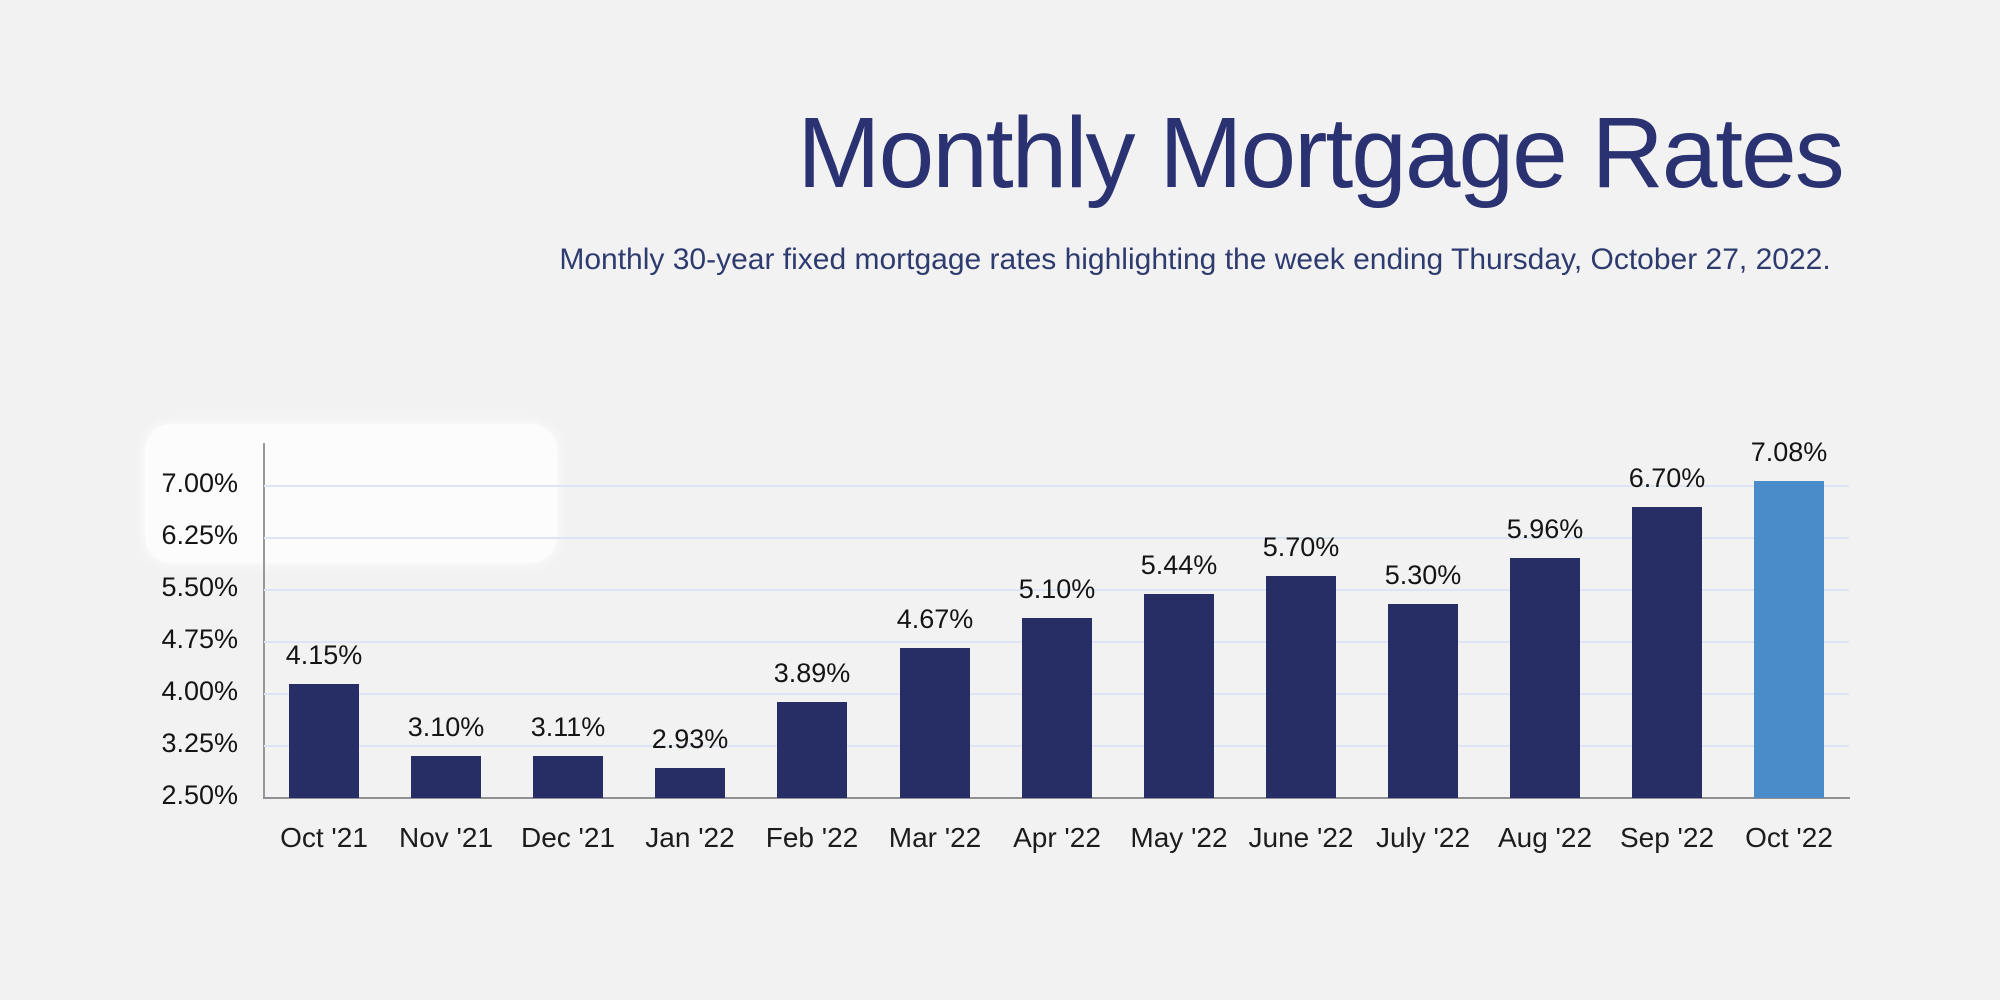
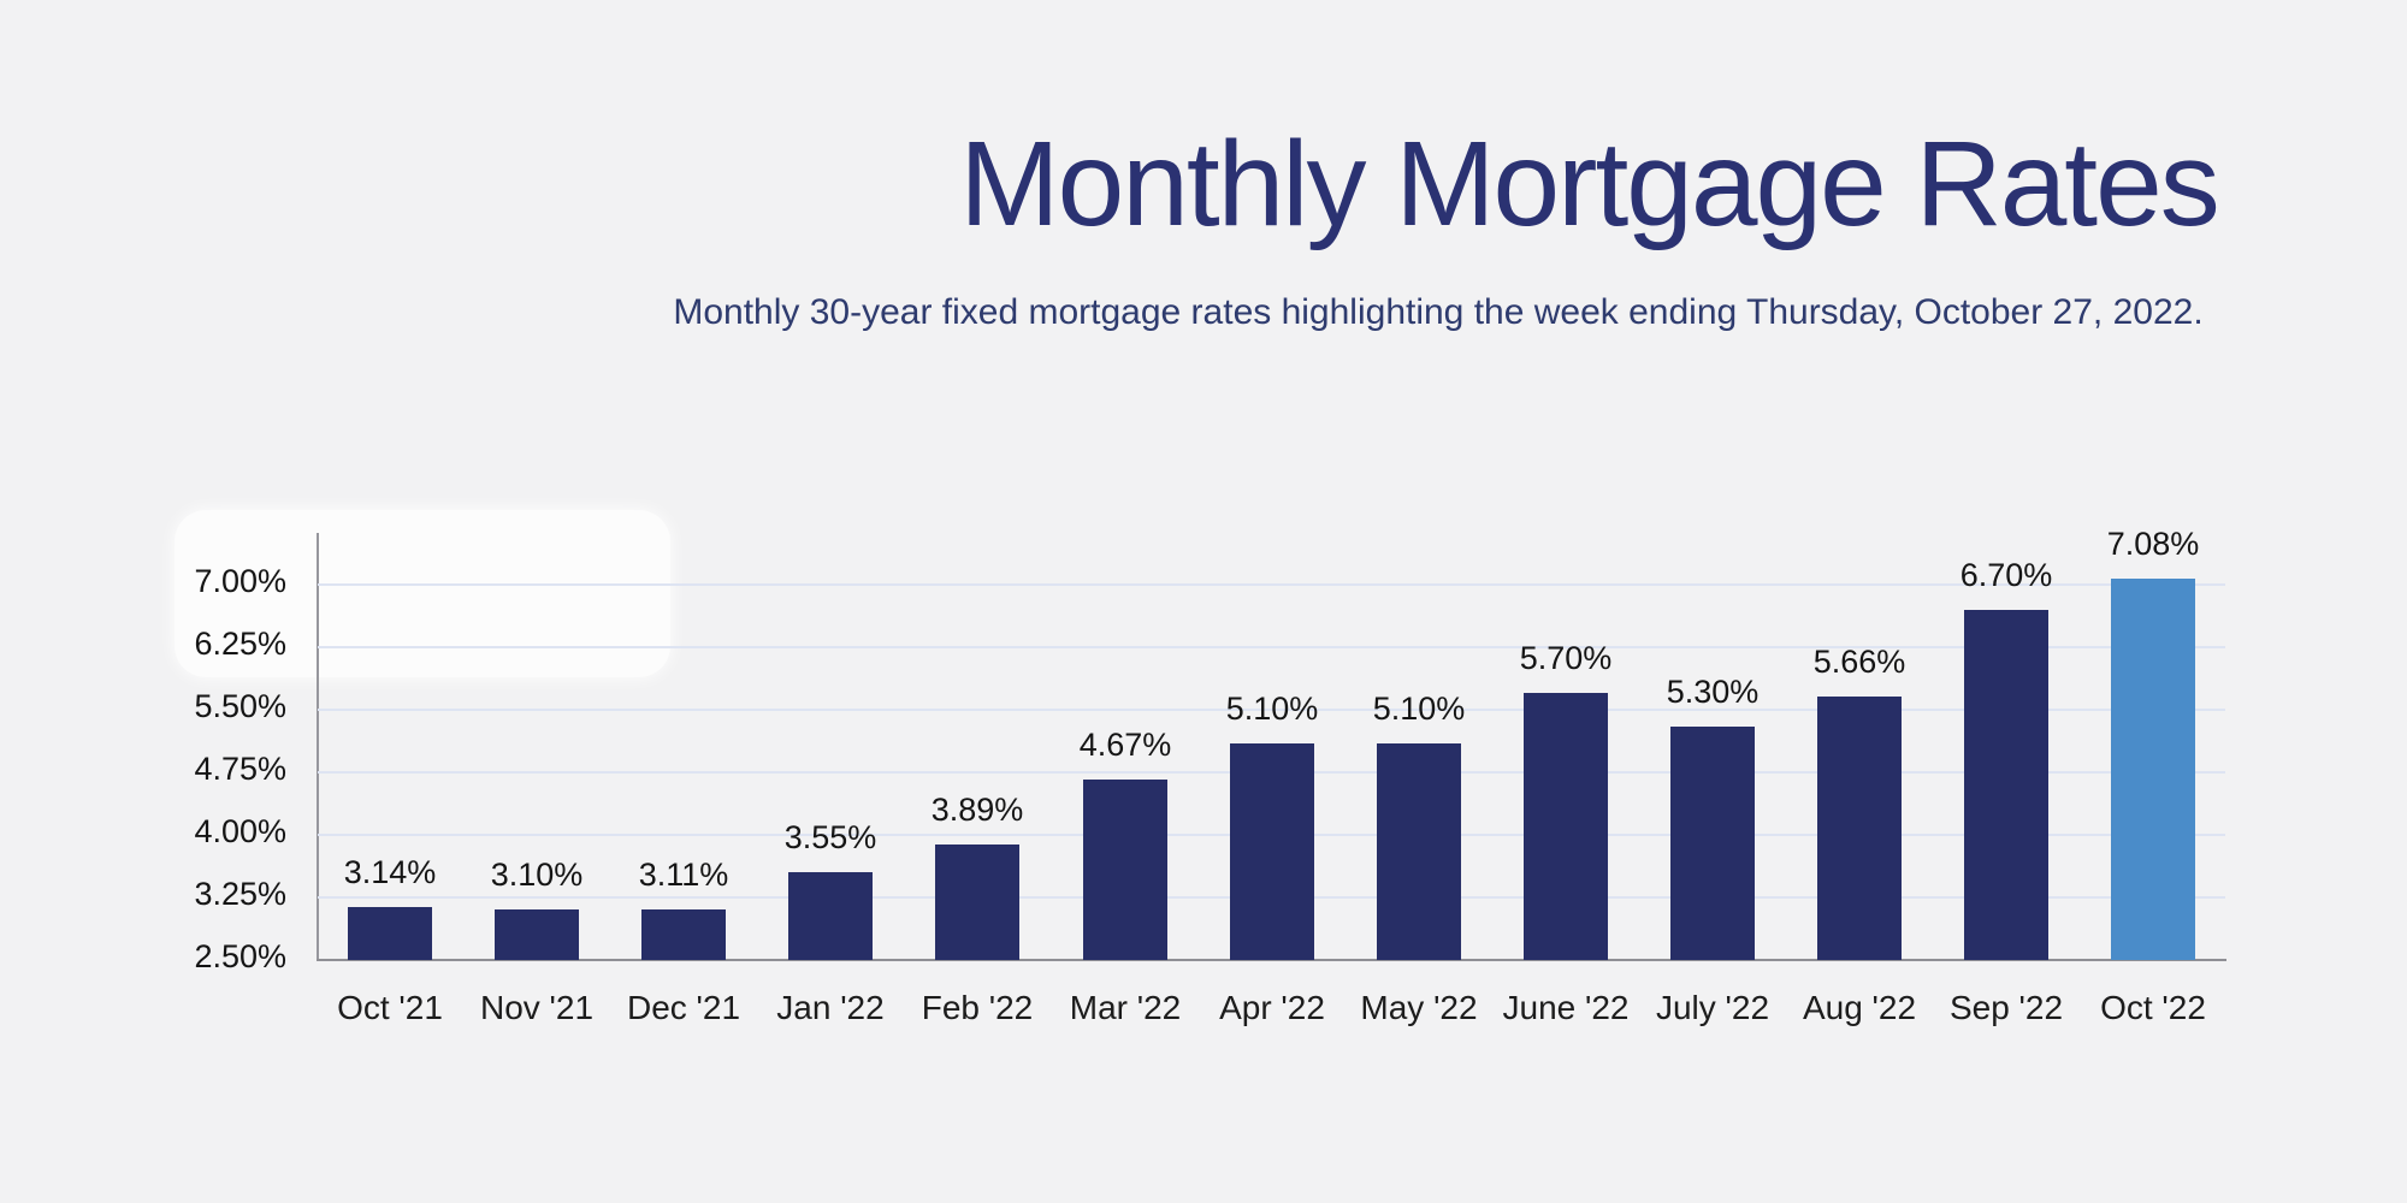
Oct '21: 4.15% -> 3.14%
Jan '22: 2.93% -> 3.55%
May '22: 5.44% -> 5.10%
Aug '22: 5.96% -> 5.66%
